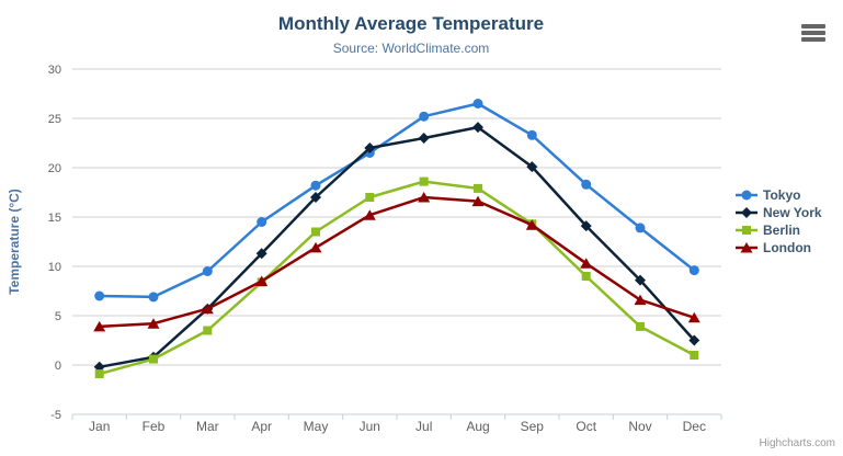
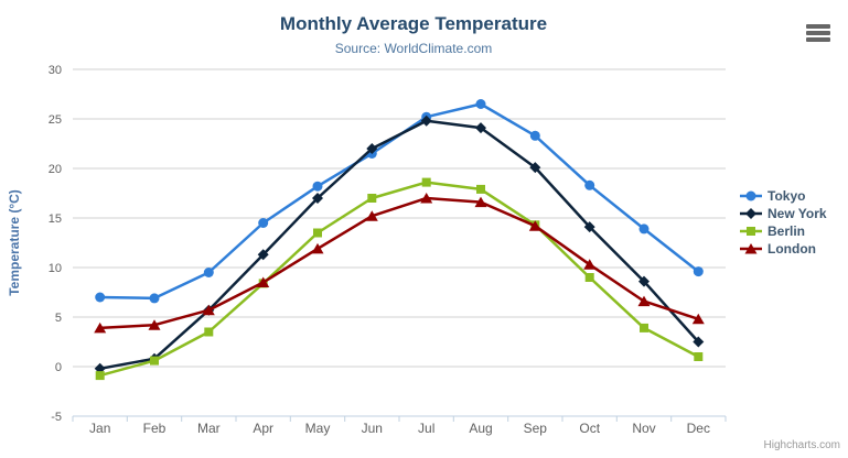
New York/Jul: 23 -> 25
